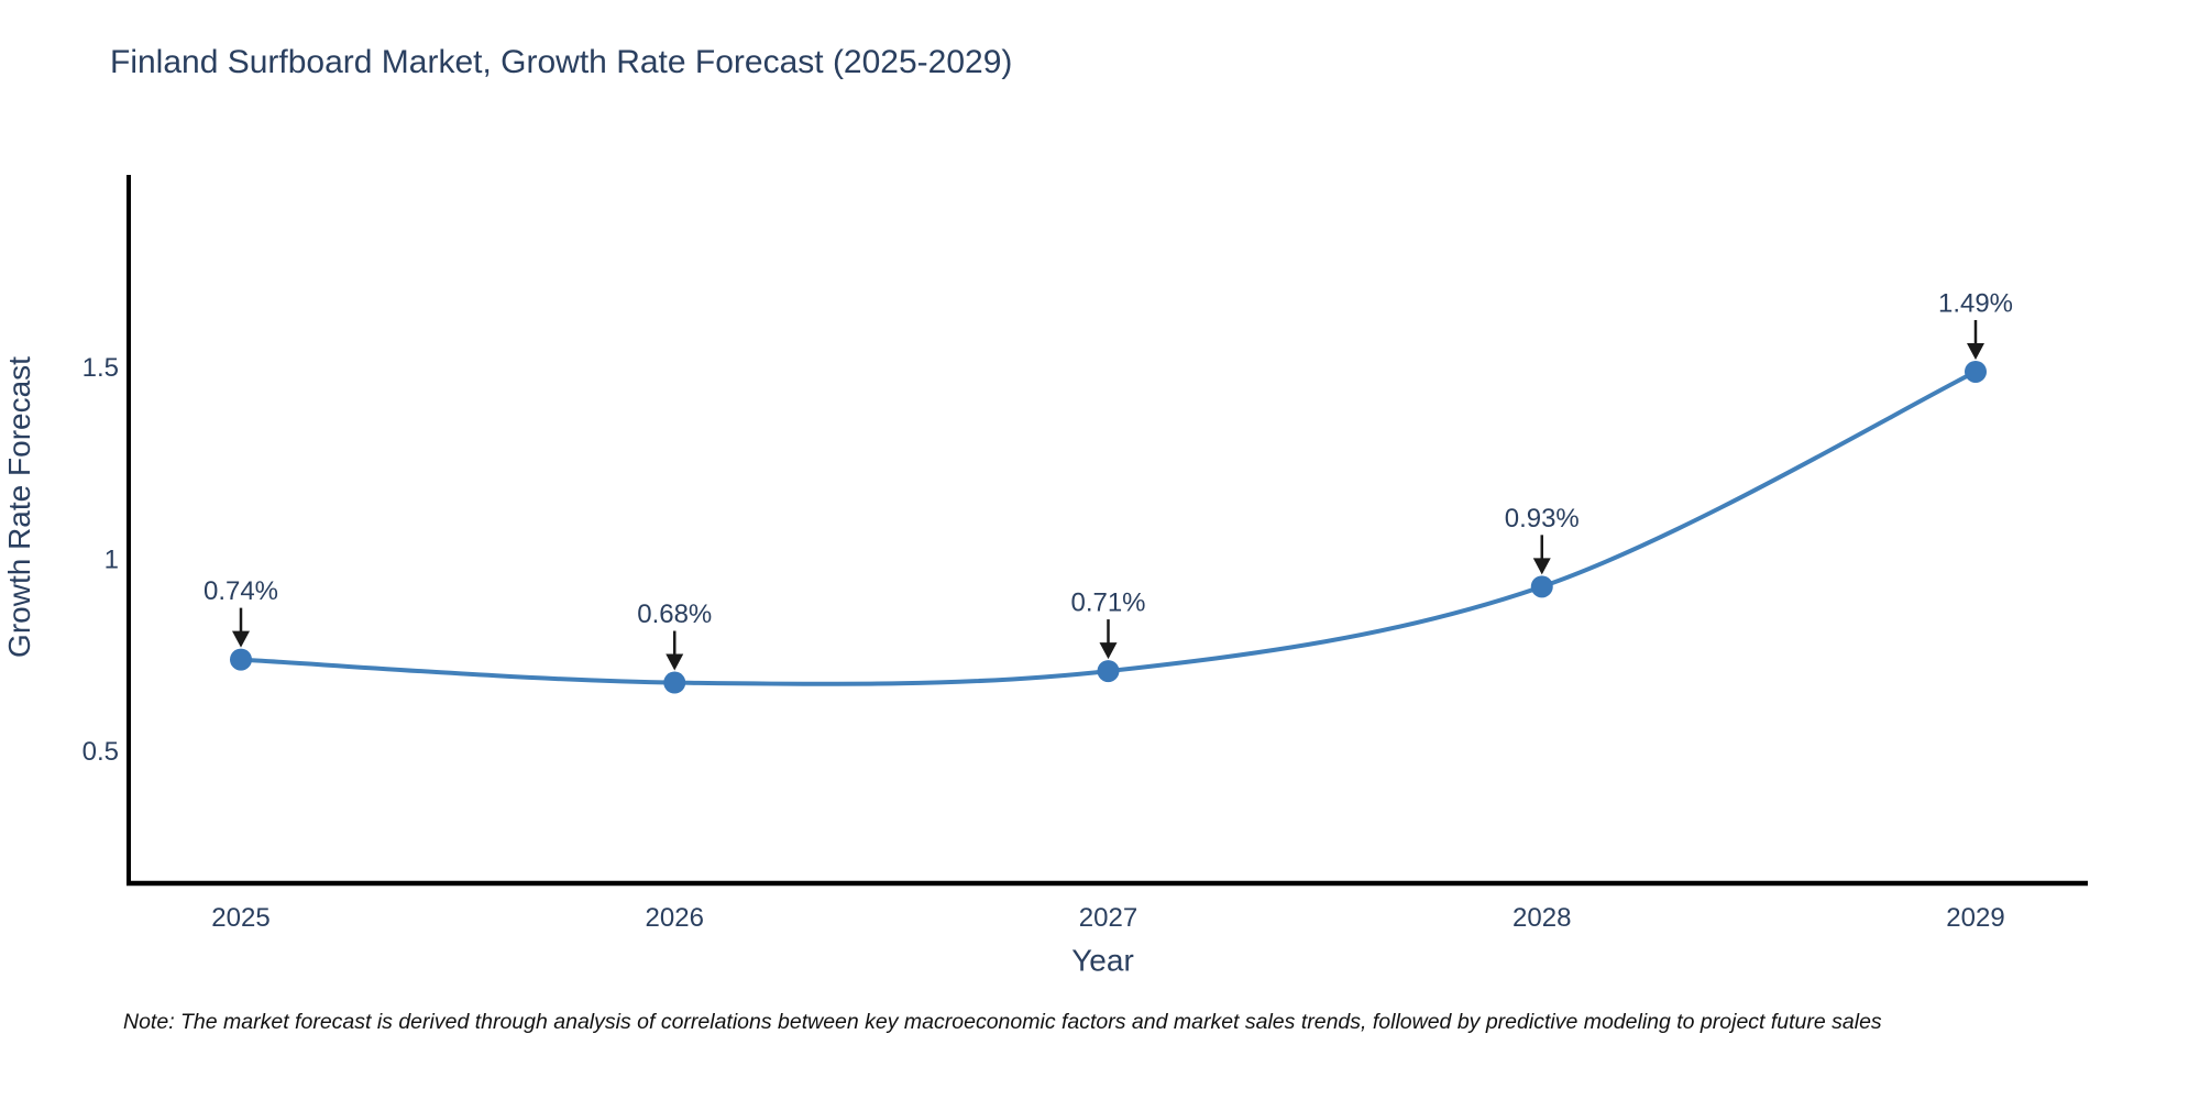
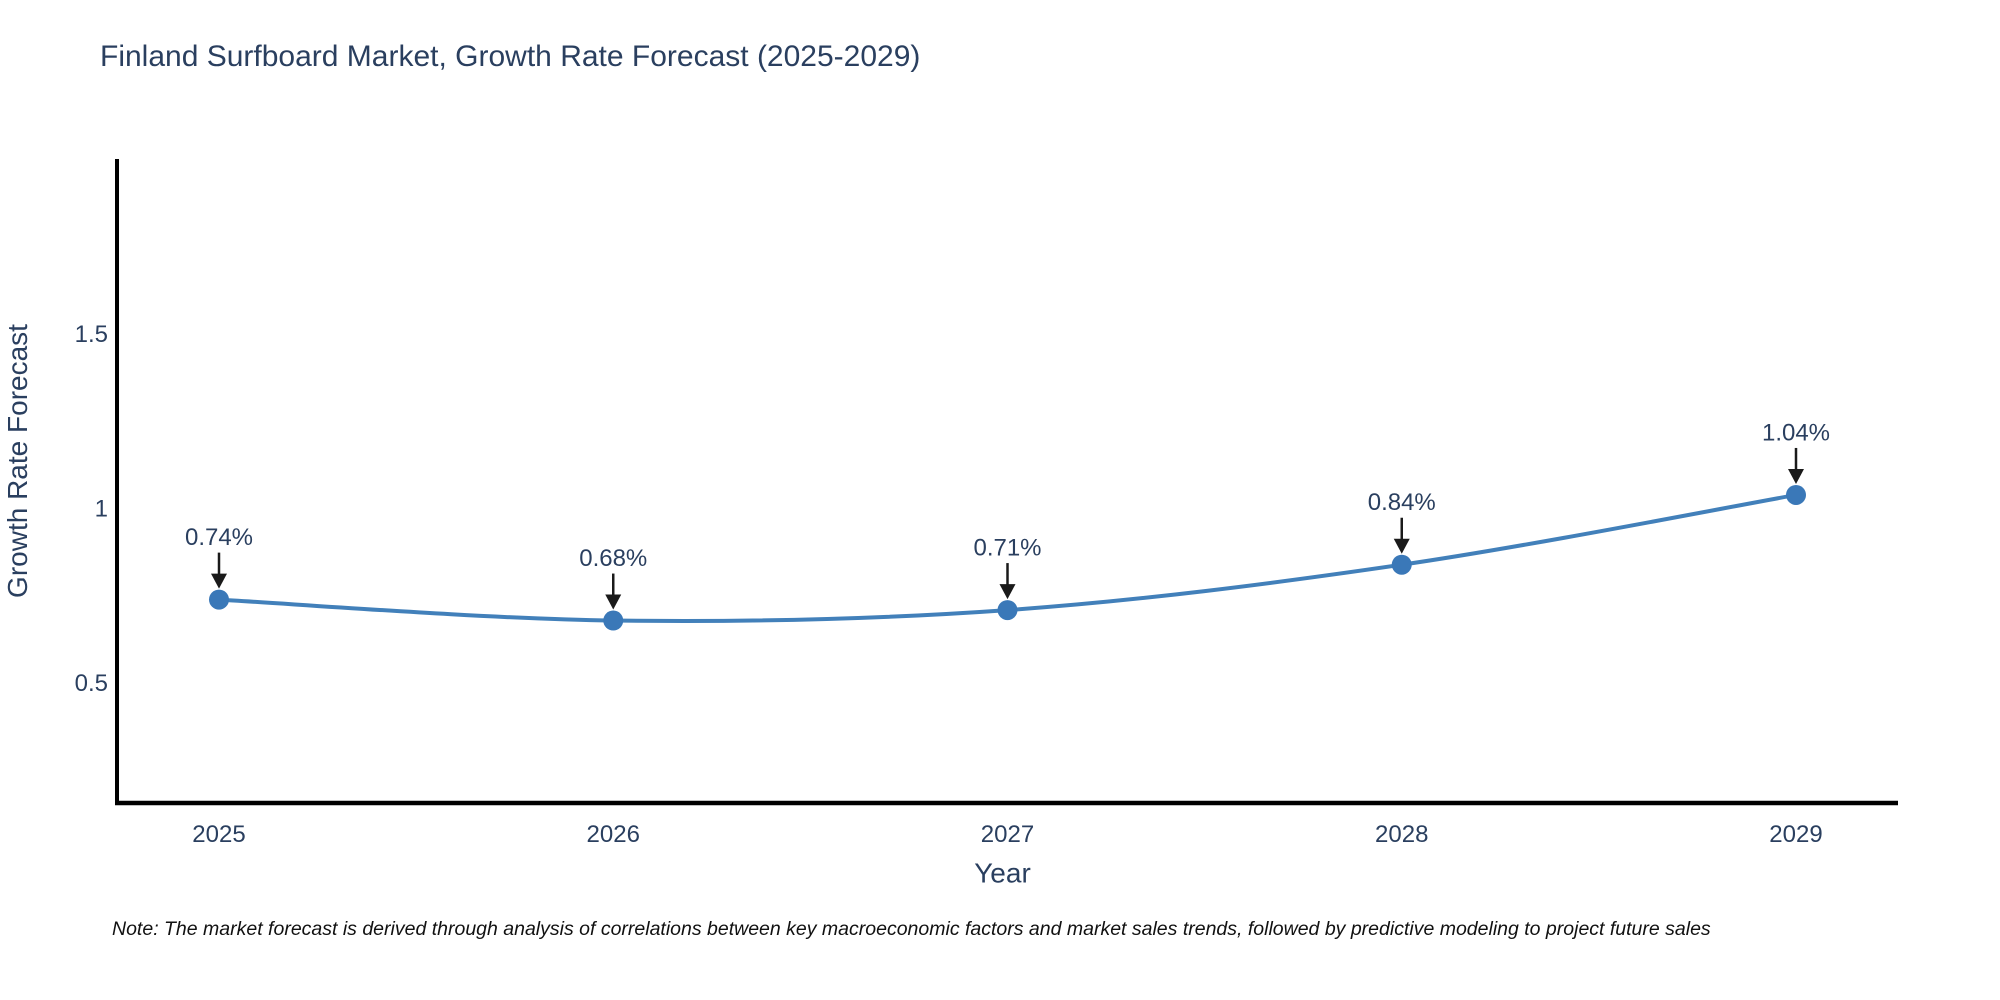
2028: 0.93% -> 0.84%
2029: 1.49% -> 1.04%
